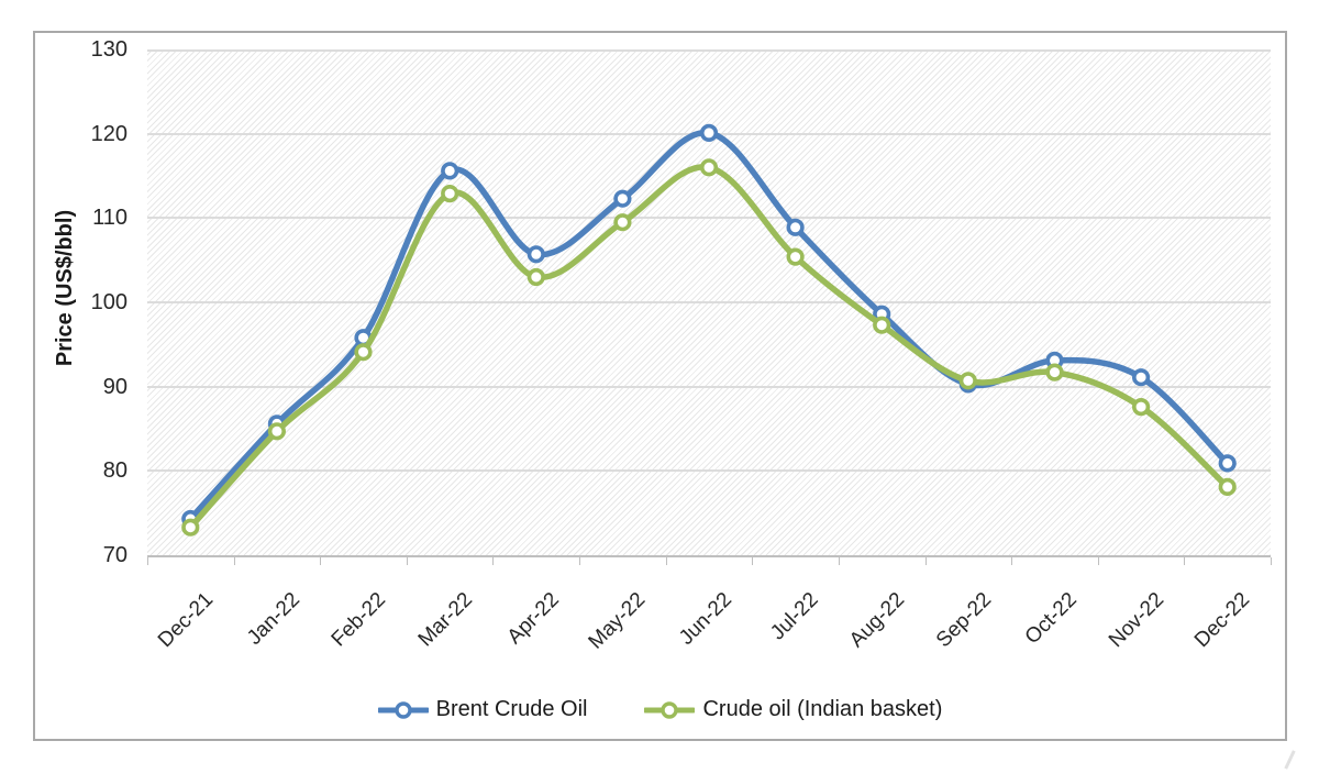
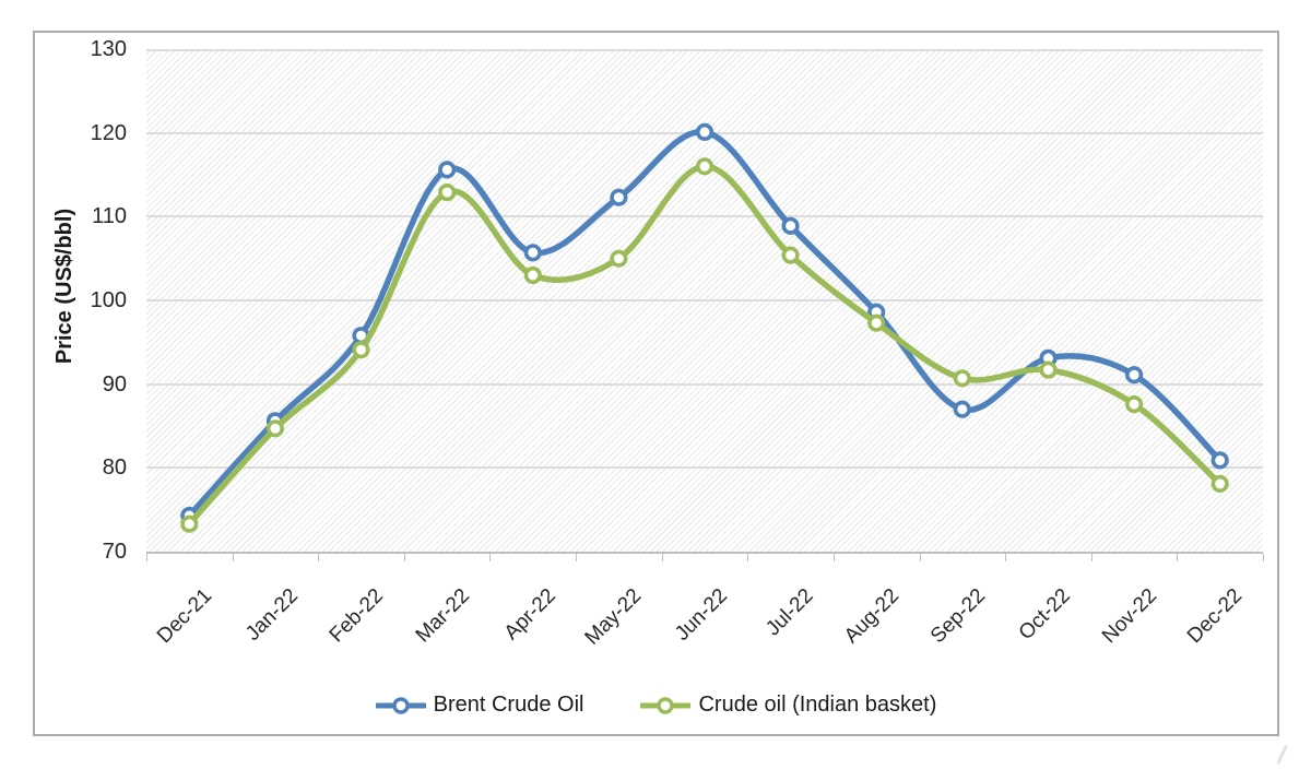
Crude oil (Indian basket)/May-22: 110 -> 105
Brent Crude Oil/Sep-22: 90 -> 87
